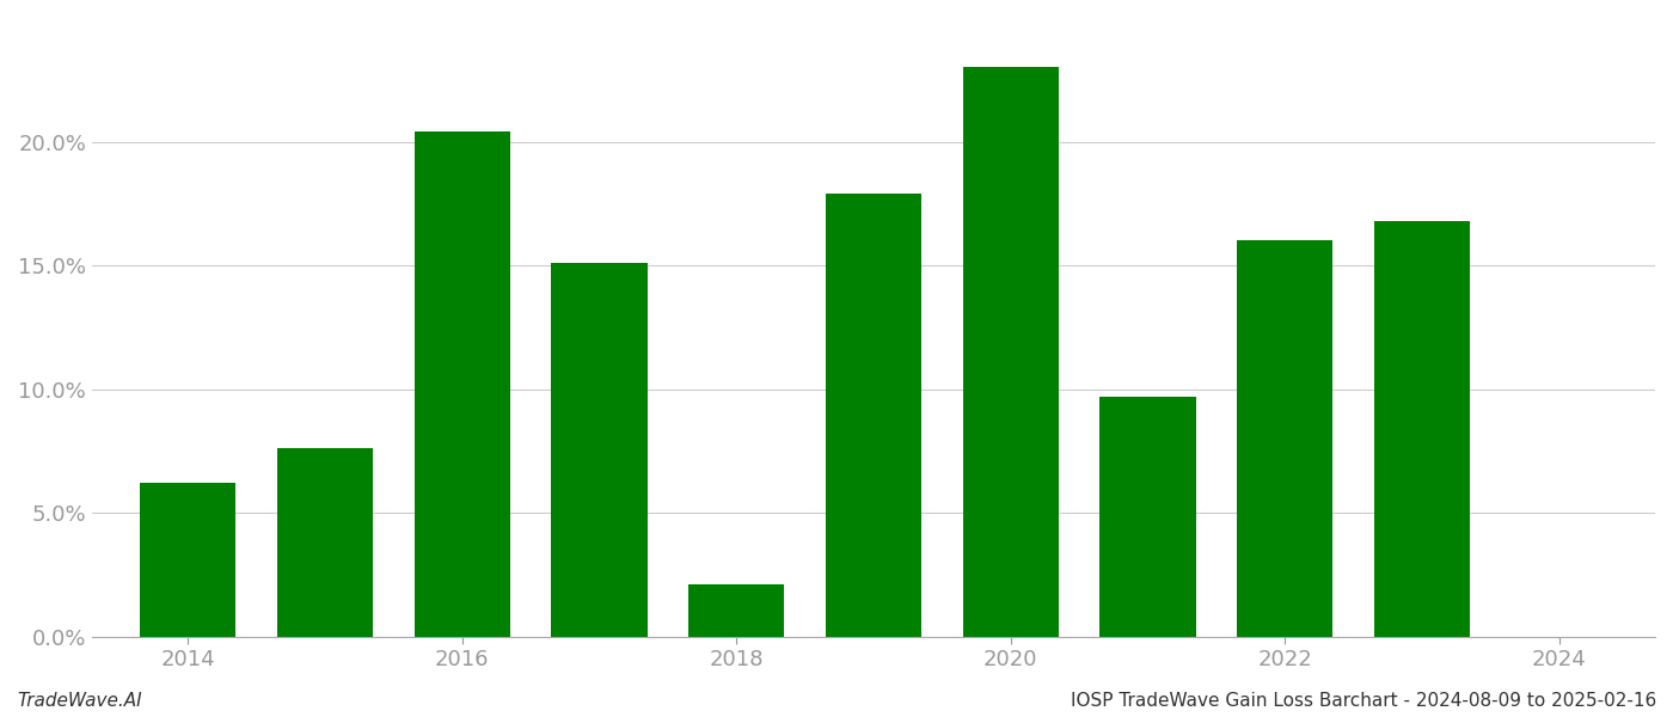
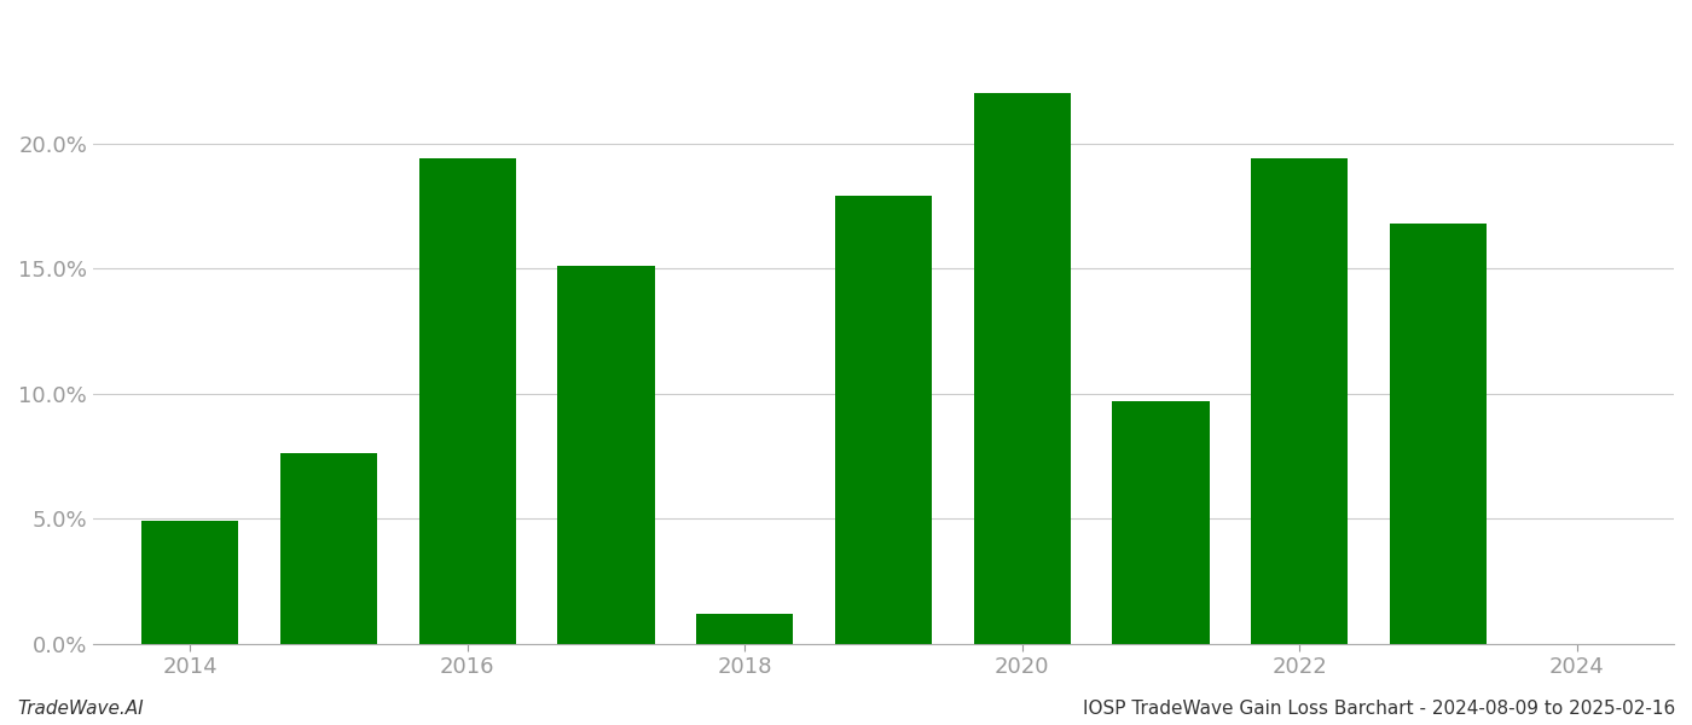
2014: 6.2% -> 4.9%
2016: 20.4% -> 19.4%
2018: 2.1% -> 1.2%
2020: 23.0% -> 22.0%
2022: 16.0% -> 19.4%
